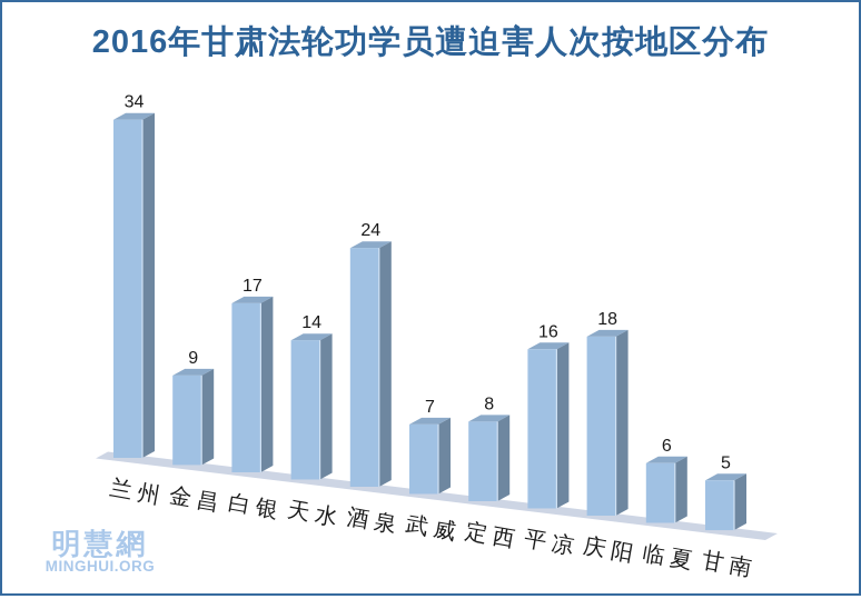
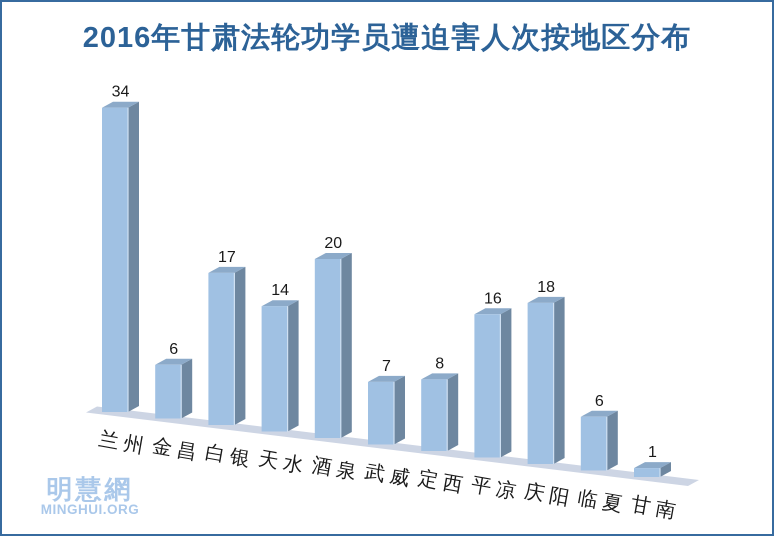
金昌: 9 -> 6
酒泉: 24 -> 20
甘南: 5 -> 1
